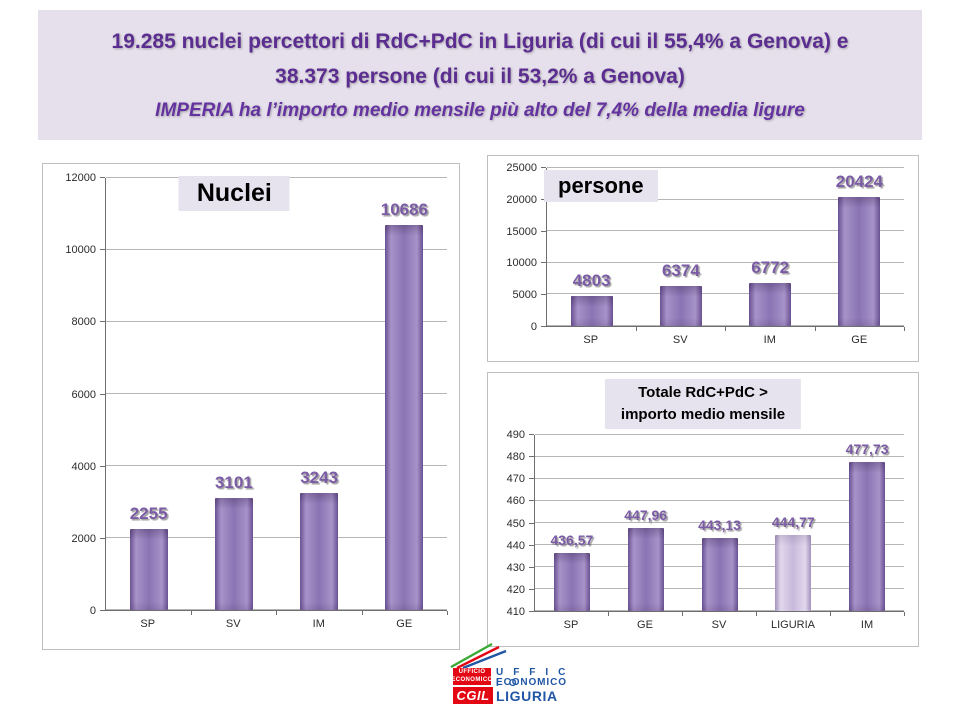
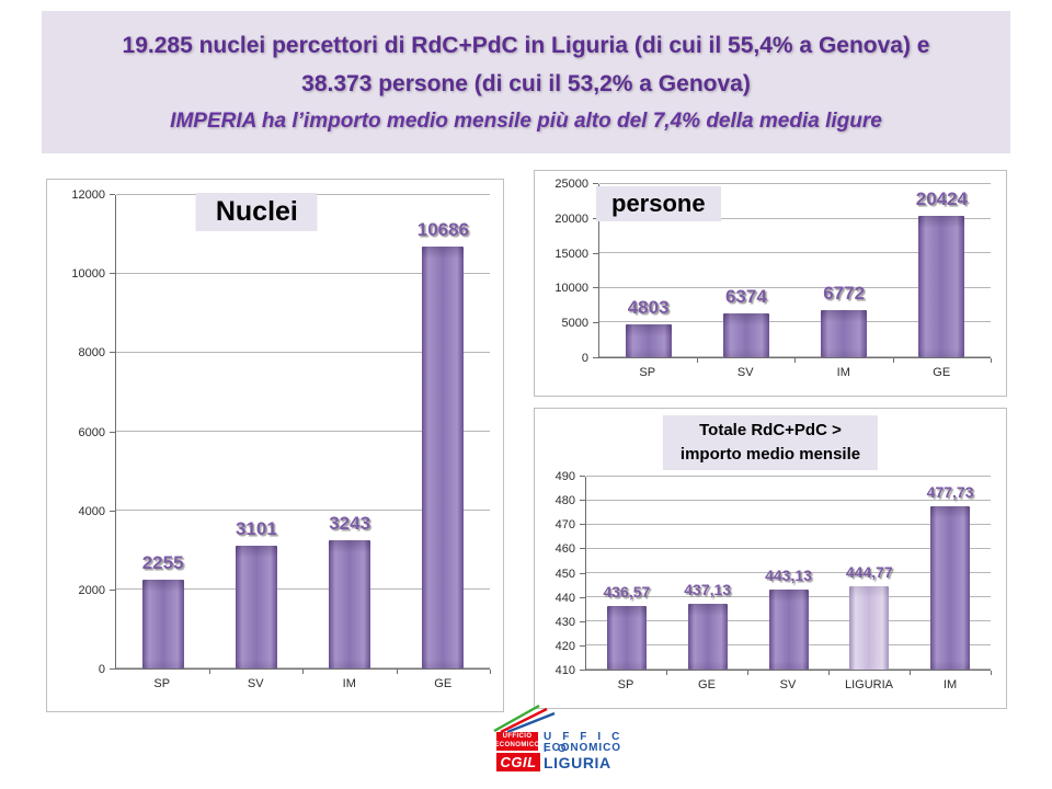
Totale RdC+PdC > importo medio mensile/GE: 447,96 -> 437,13
